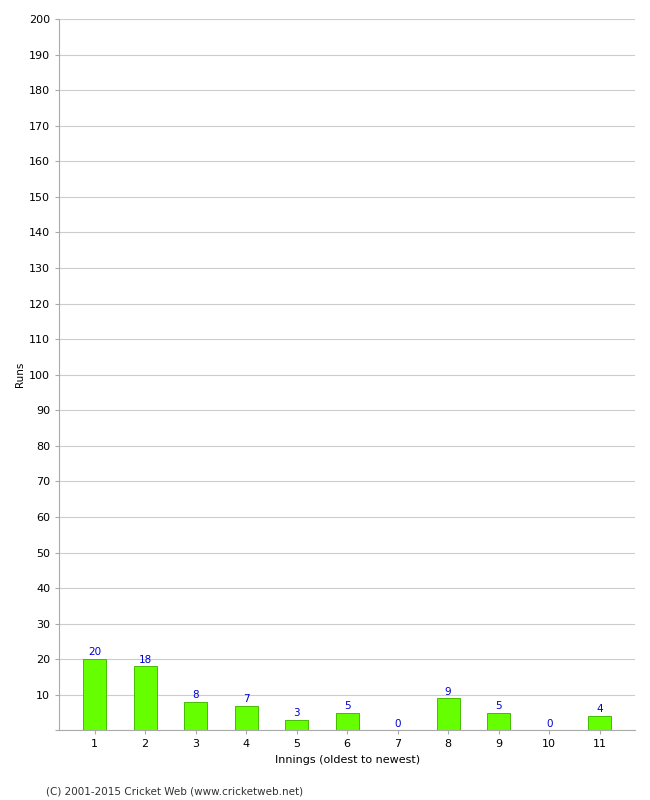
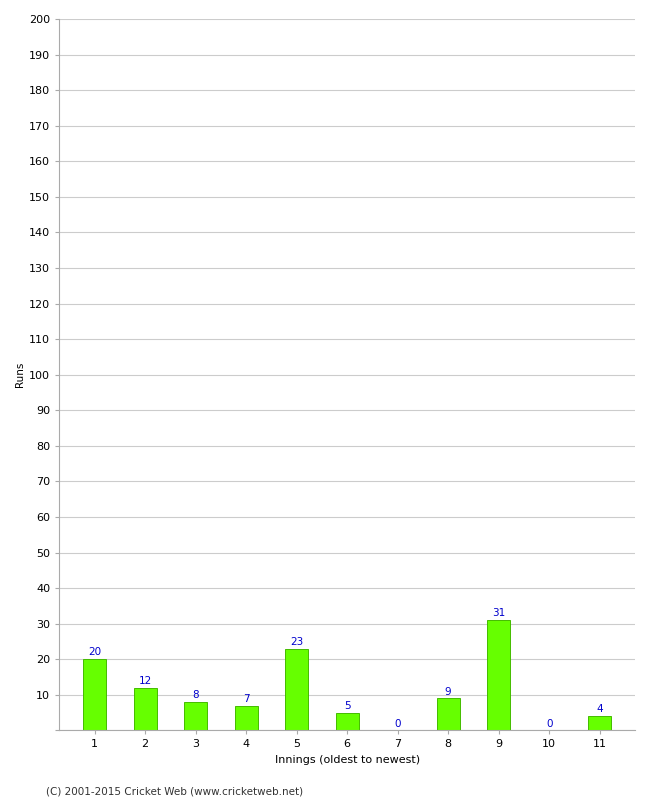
2: 18 -> 12
5: 3 -> 23
9: 5 -> 31
